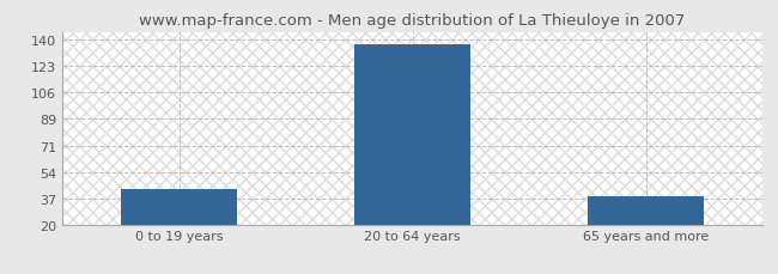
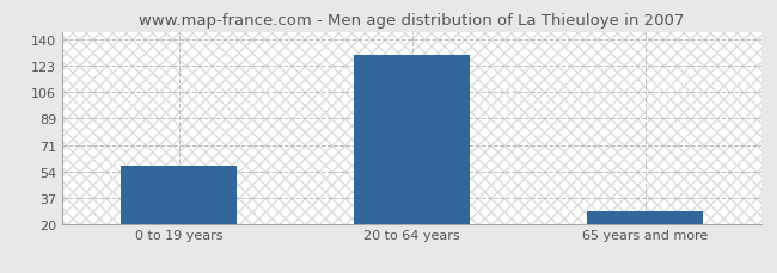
0 to 19 years: 43 -> 58
20 to 64 years: 137 -> 130
65 years and more: 38 -> 28
